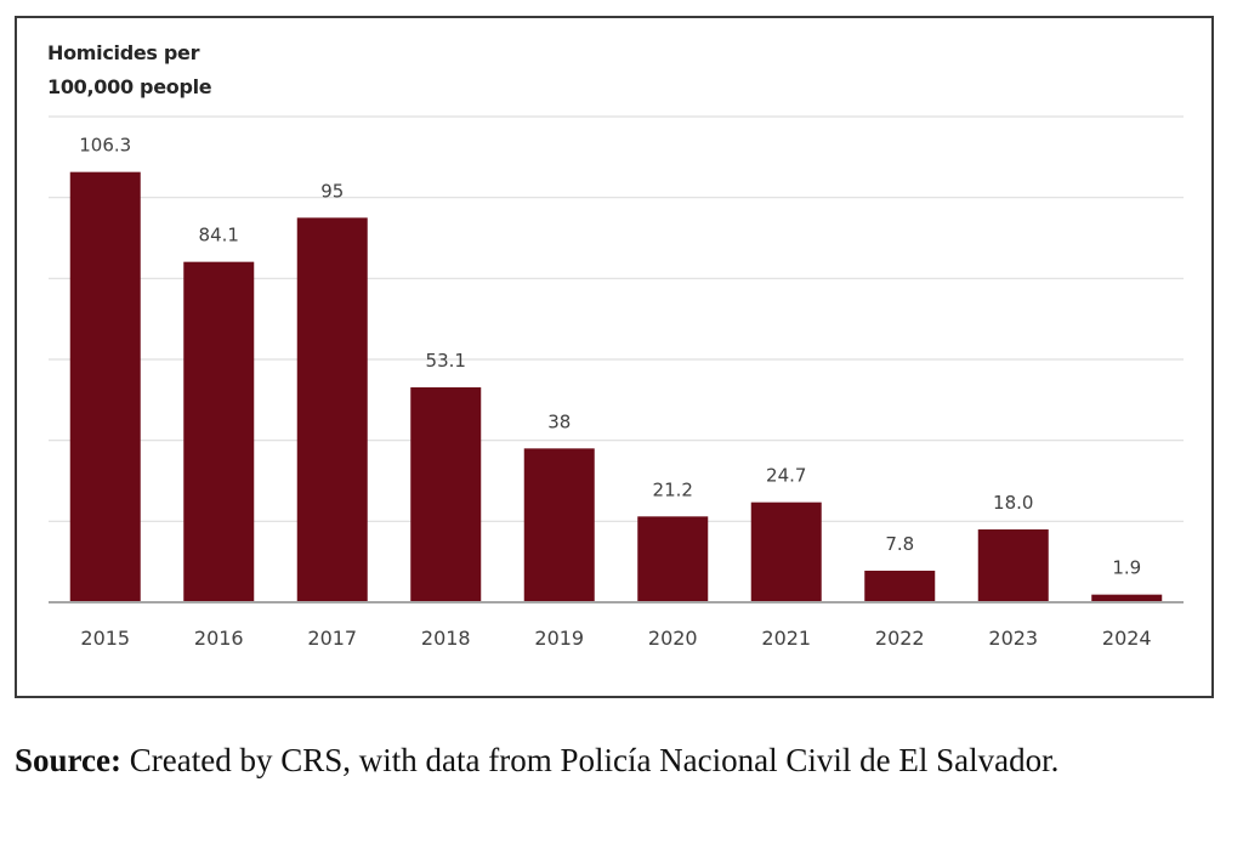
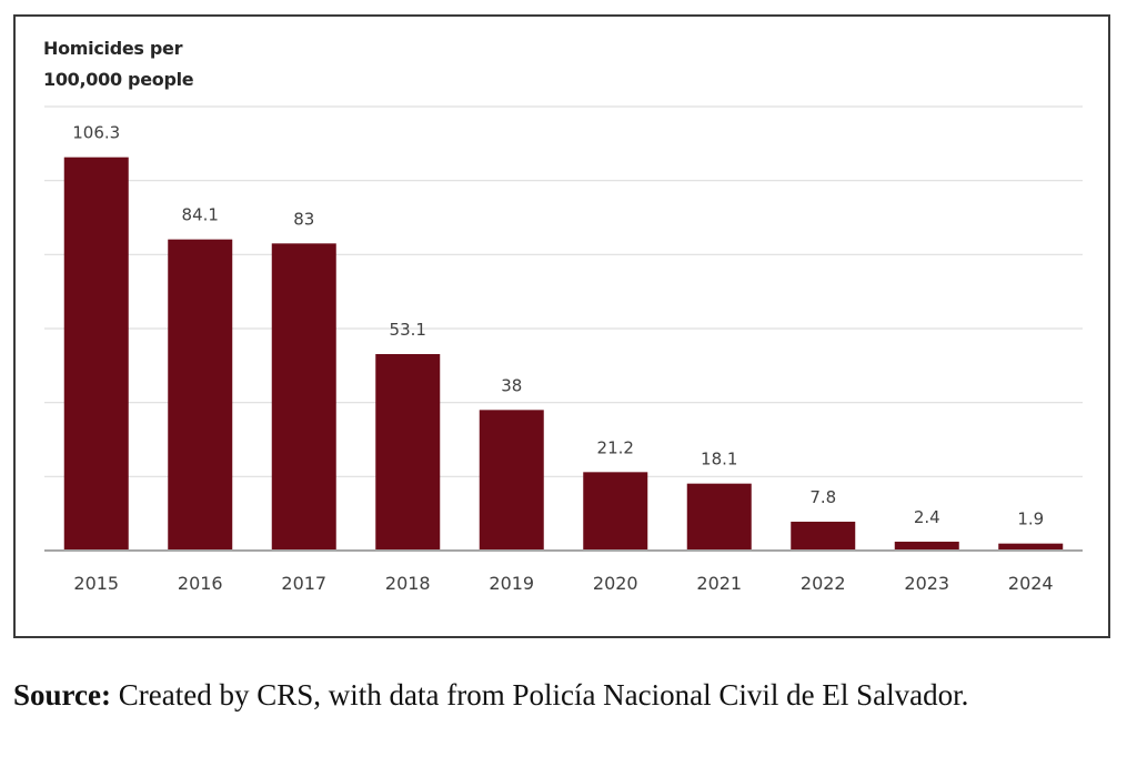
2017: 95 -> 83
2021: 24.7 -> 18.1
2023: 18.0 -> 2.4
